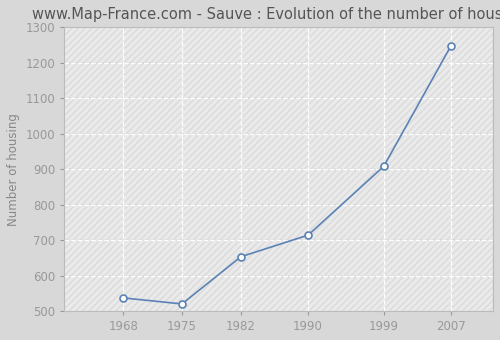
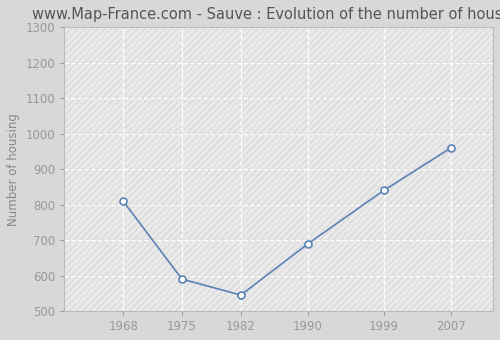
1968: 537 -> 810
1975: 520 -> 590
1982: 653 -> 545
1990: 714 -> 690
1999: 908 -> 840
2007: 1248 -> 960
